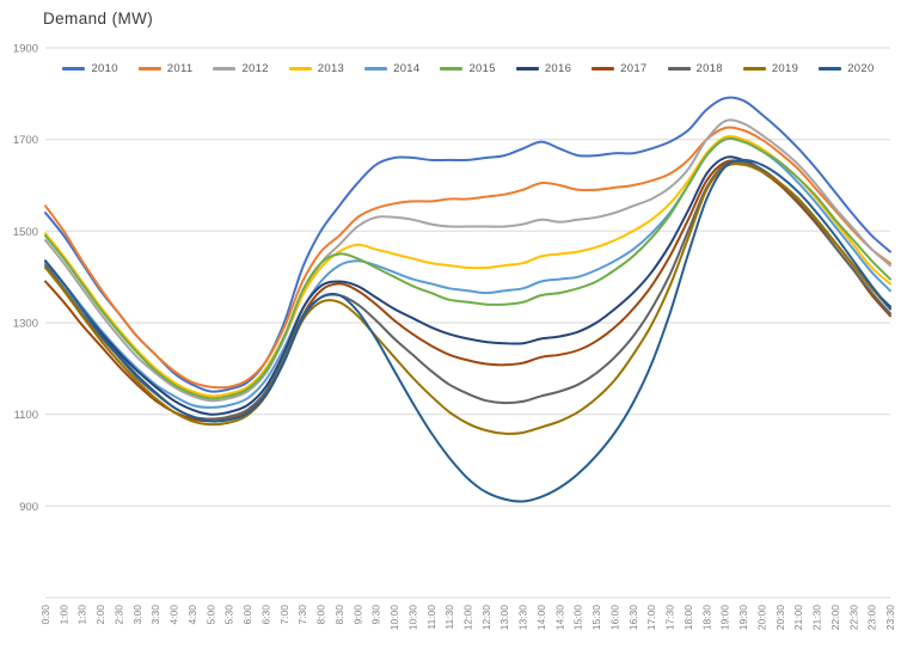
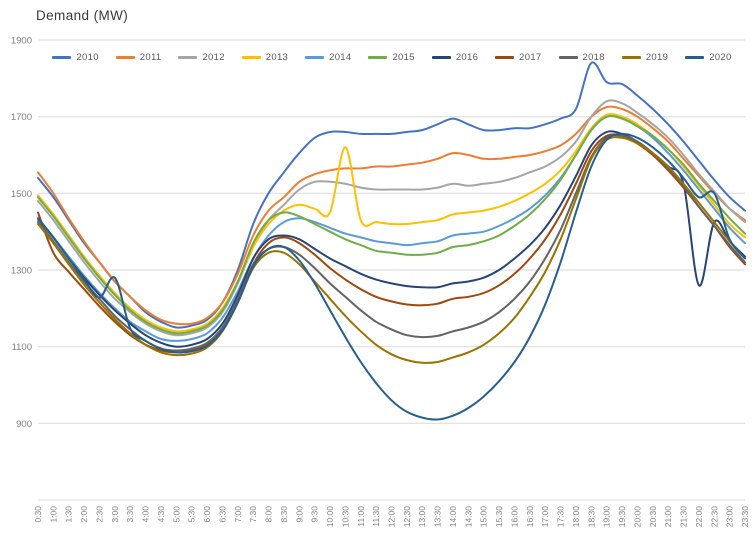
2017/0:30: 1390 -> 1450
2020/3:00: 1180 -> 1280
2013/10:30: 1440 -> 1620
2010/18:30: 1760 -> 1840
2016/22:00: 1480 -> 1260
2020/22:30: 1440 -> 1500
